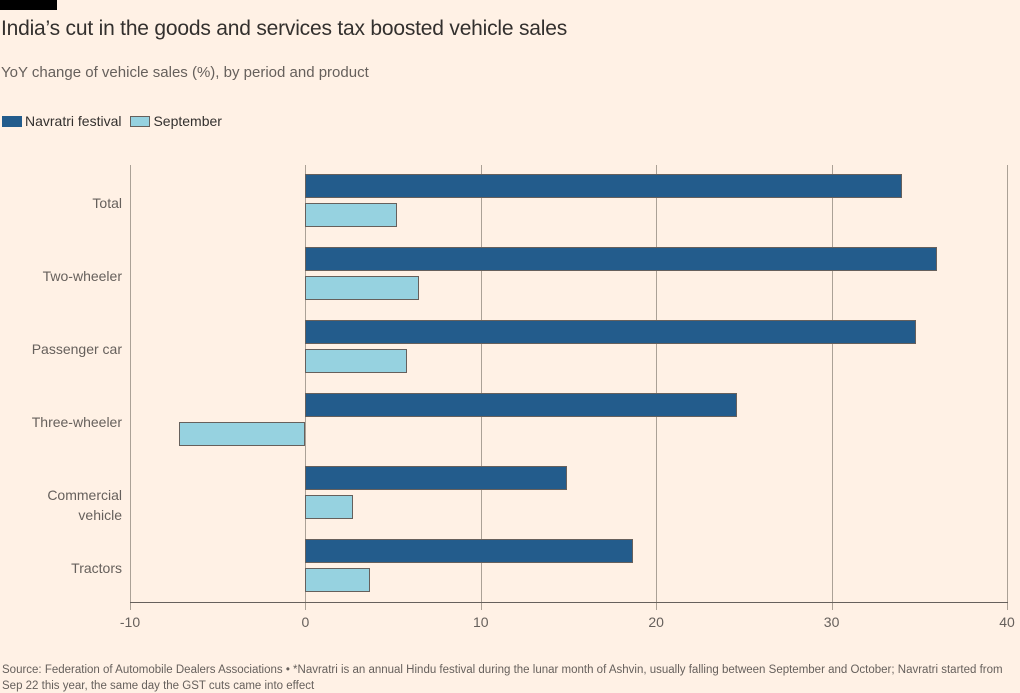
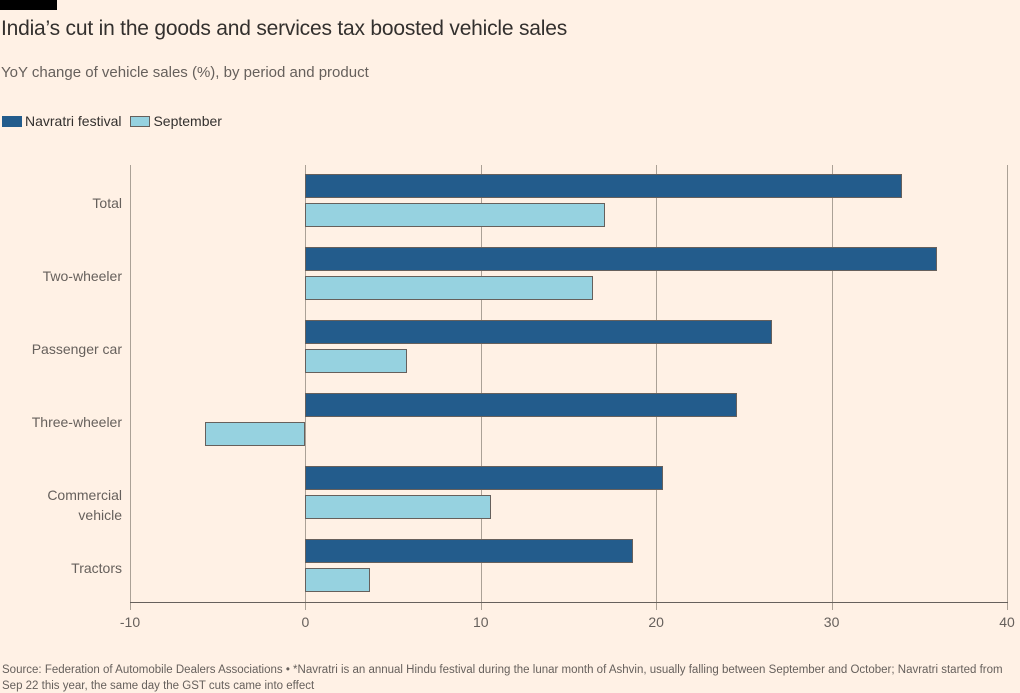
September/Total: 5.2 -> 17.1
September/Two-wheeler: 6.5 -> 16.4
Navratri festival/Passenger car: 34.8 -> 26.6
September/Three-wheeler: -7.2 -> -5.7
Navratri festival/Commercial vehicle: 14.9 -> 20.4
September/Commercial vehicle: 2.7 -> 10.6
